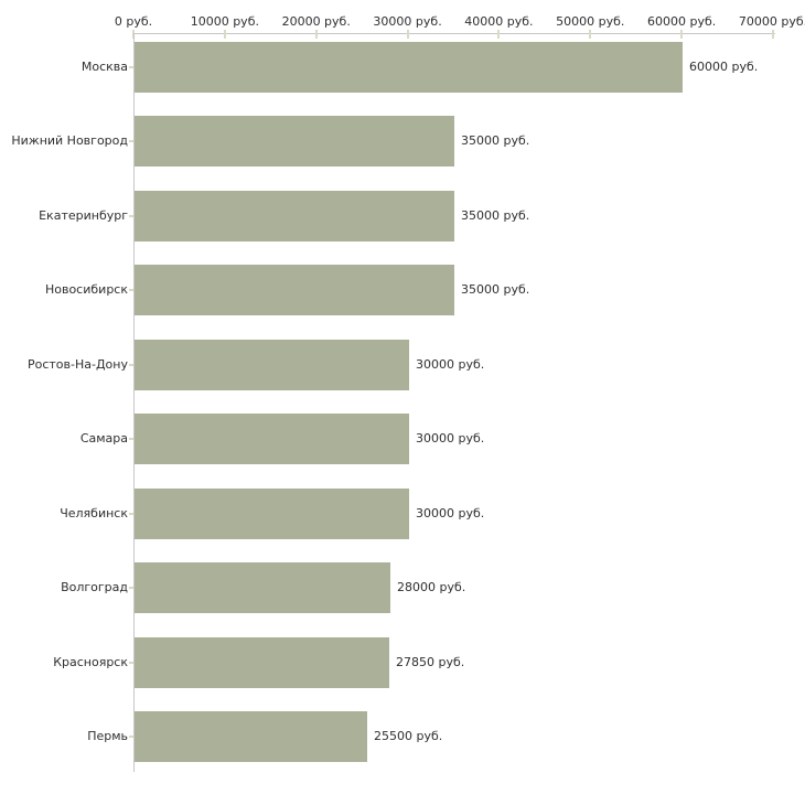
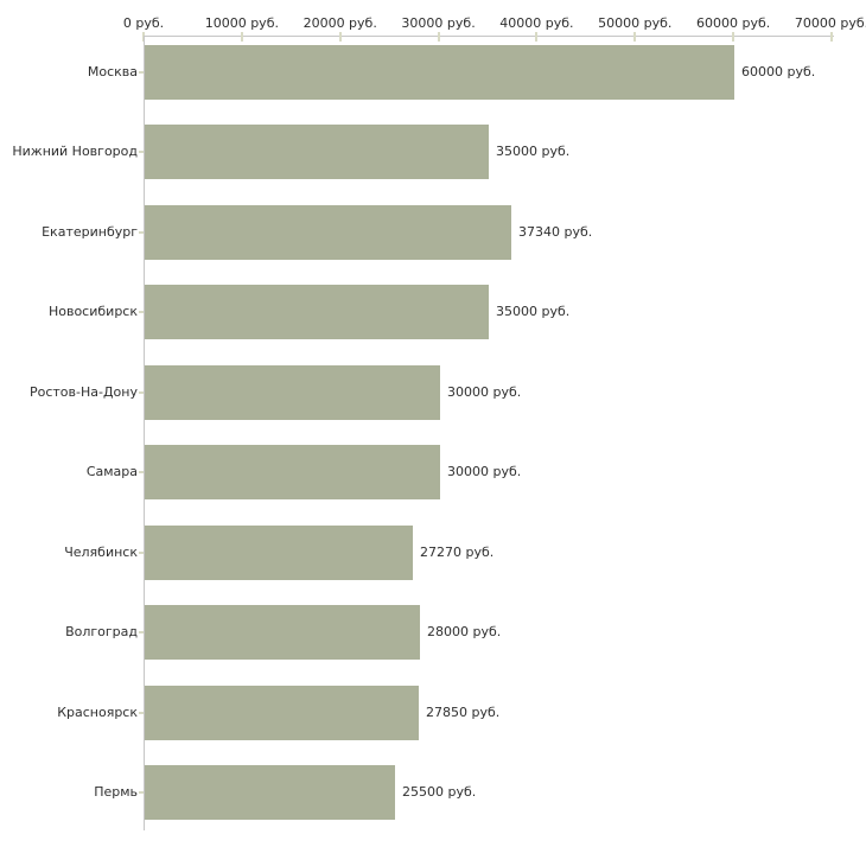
Екатеринбург: 35000 -> 37340
Челябинск: 30000 -> 27270
